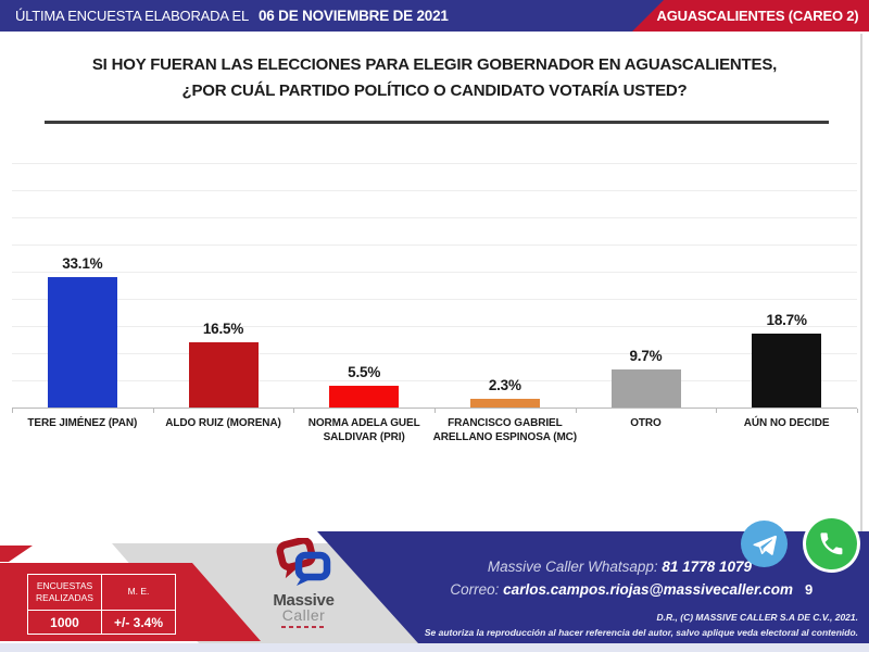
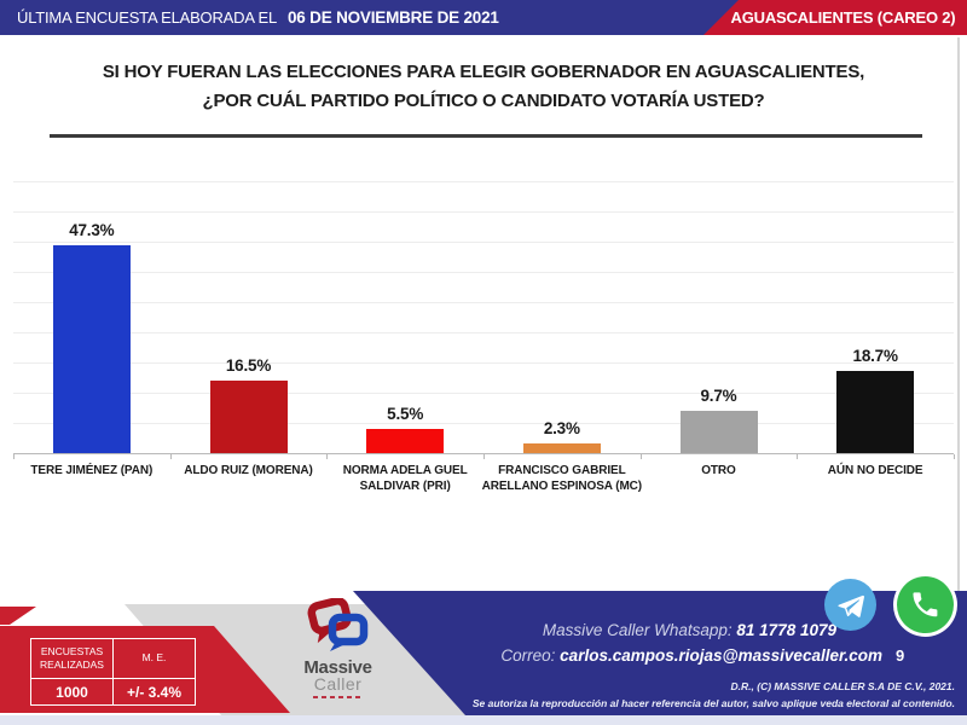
TERE JIMÉNEZ (PAN): 33.1% -> 47.3%
